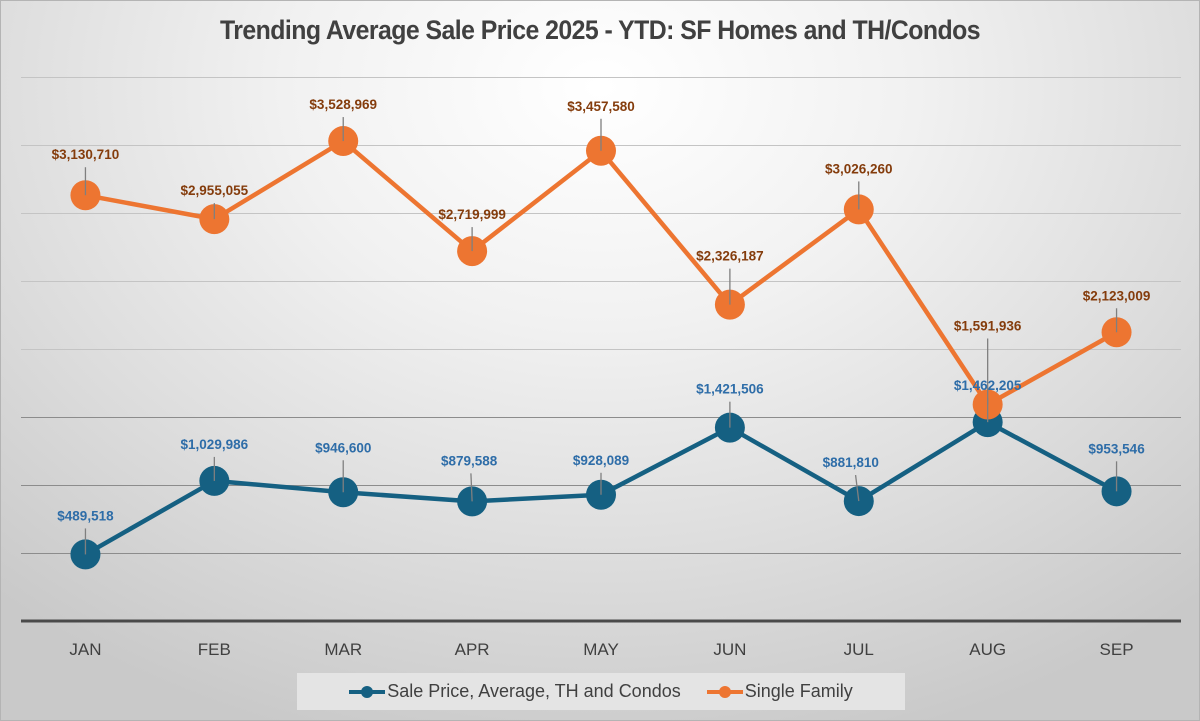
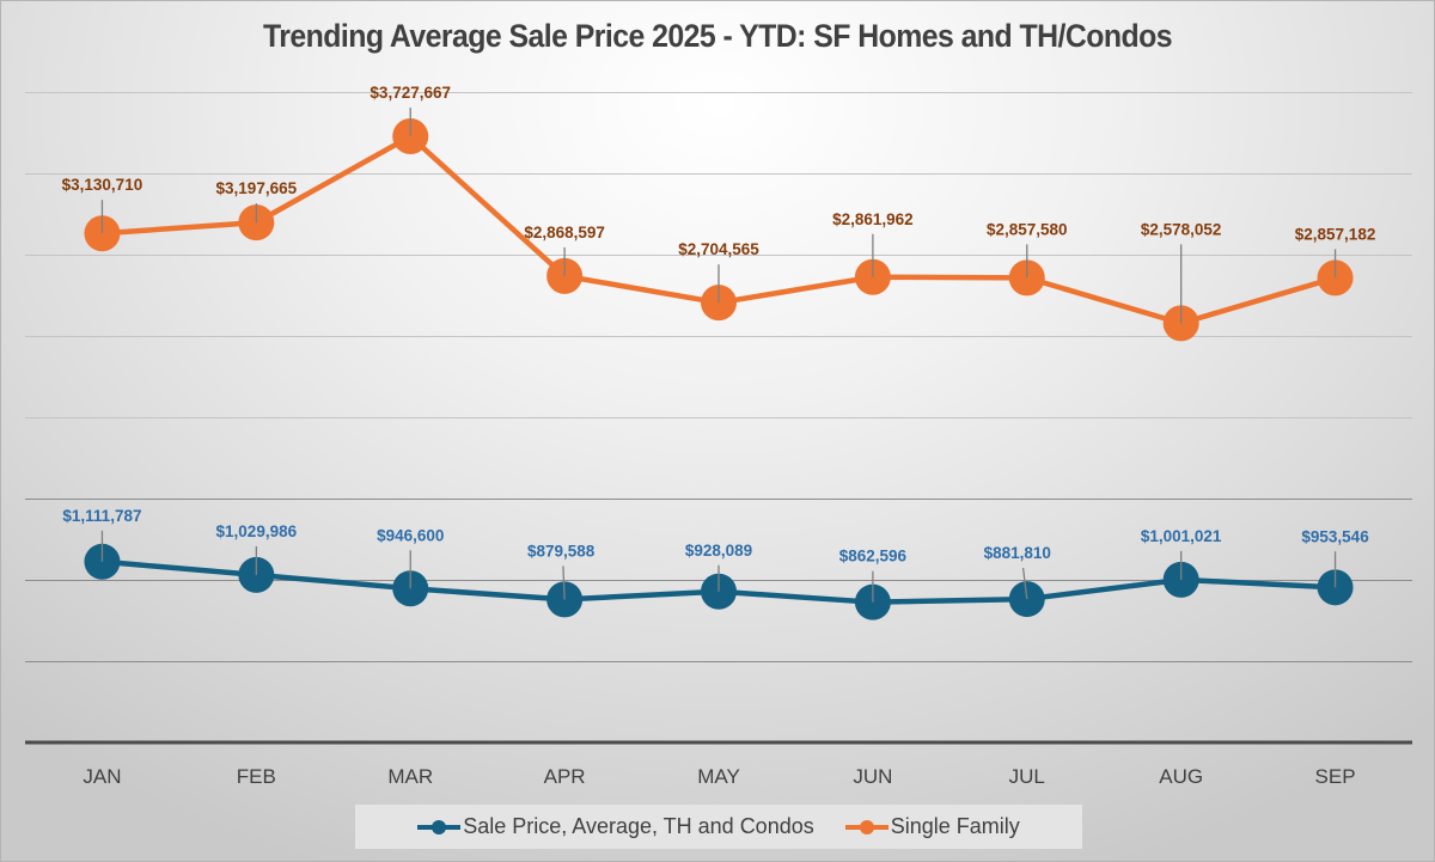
Sale Price, Average, TH and Condos/JAN: $489,518 -> $1,111,787
Single Family/FEB: $2,955,055 -> $3,197,665
Single Family/MAR: $3,528,969 -> $3,727,667
Single Family/APR: $2,719,999 -> $2,868,597
Single Family/MAY: $3,457,580 -> $2,704,565
Sale Price, Average, TH and Condos/JUN: $1,421,506 -> $862,596
Single Family/JUN: $2,326,187 -> $2,861,962
Single Family/JUL: $3,026,260 -> $2,857,580
Sale Price, Average, TH and Condos/AUG: $1,462,205 -> $1,001,021
Single Family/AUG: $1,591,936 -> $2,578,052
Single Family/SEP: $2,123,009 -> $2,857,182
